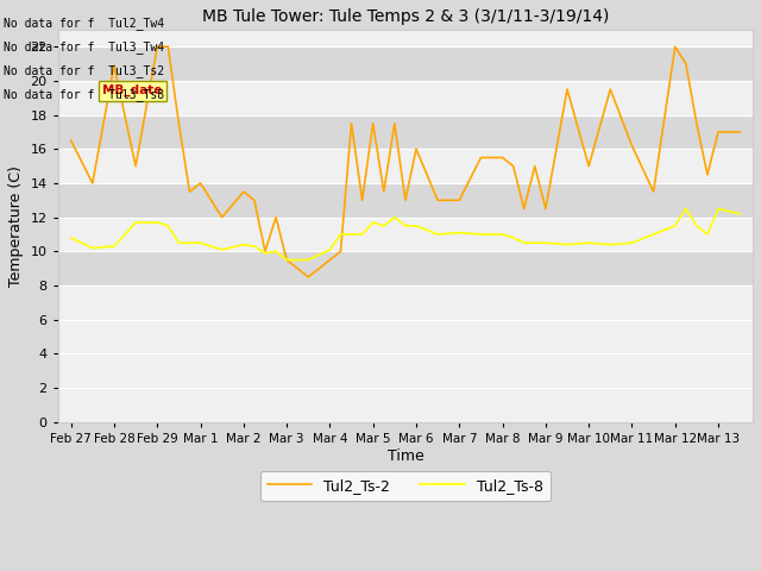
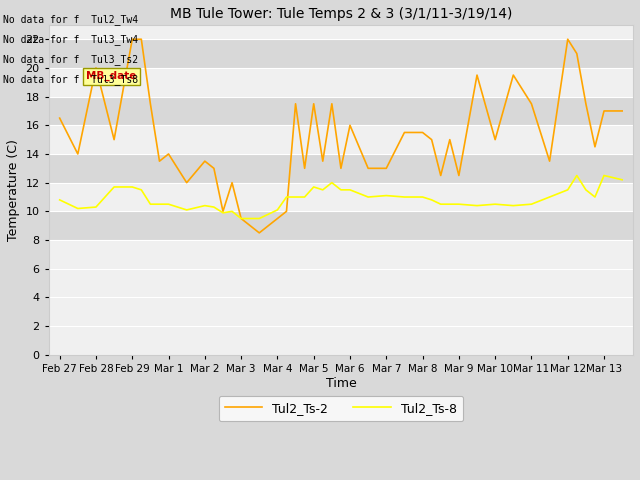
Tul2_Ts-2/Feb 28: 20.9 -> 20.0
Tul2_Ts-2/Mar 11: 16.2 -> 17.5
